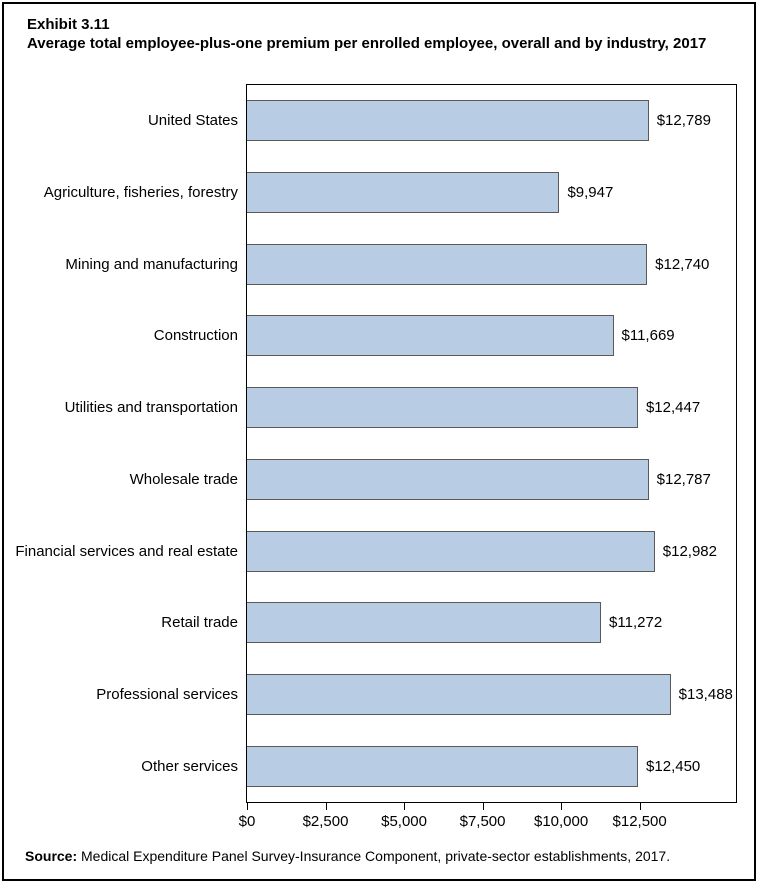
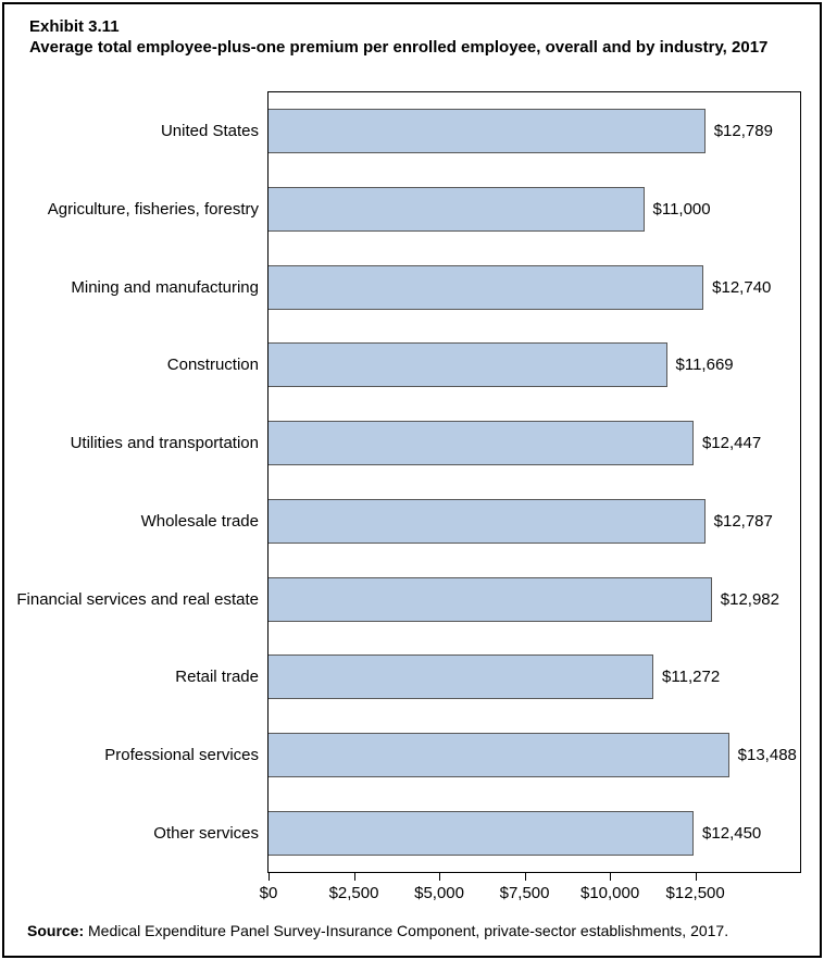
Agriculture, fisheries, forestry: $9,947 -> $11,000
